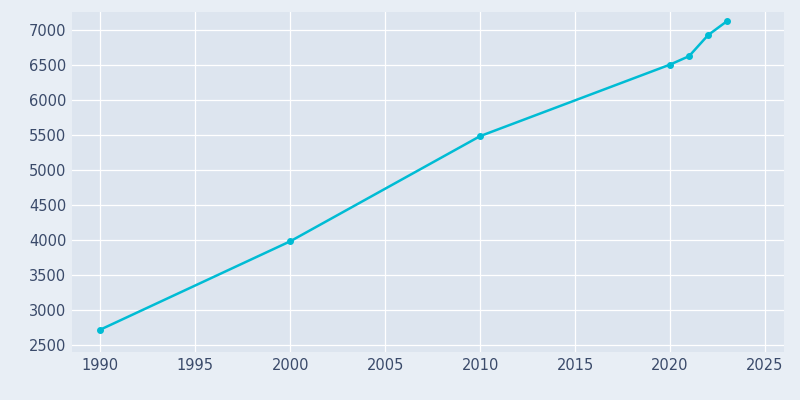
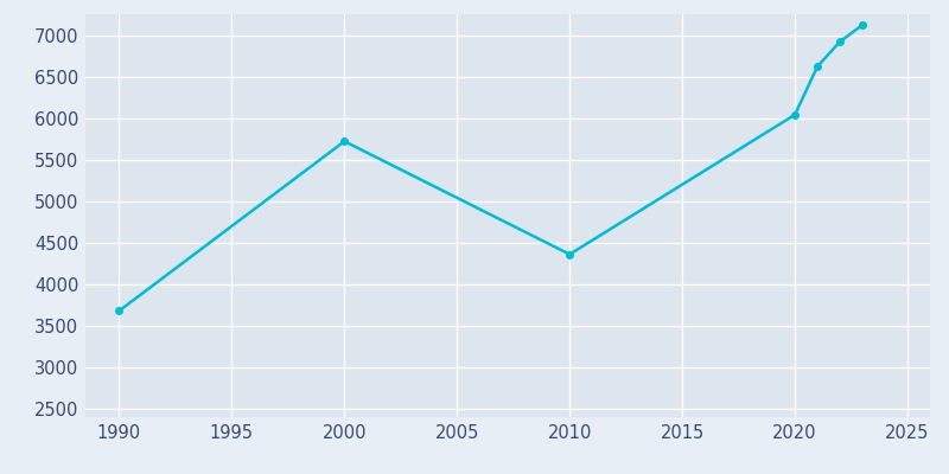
1990: 2720 -> 3680
2000: 3980 -> 5720
2010: 5480 -> 4360
2020: 6500 -> 6040
